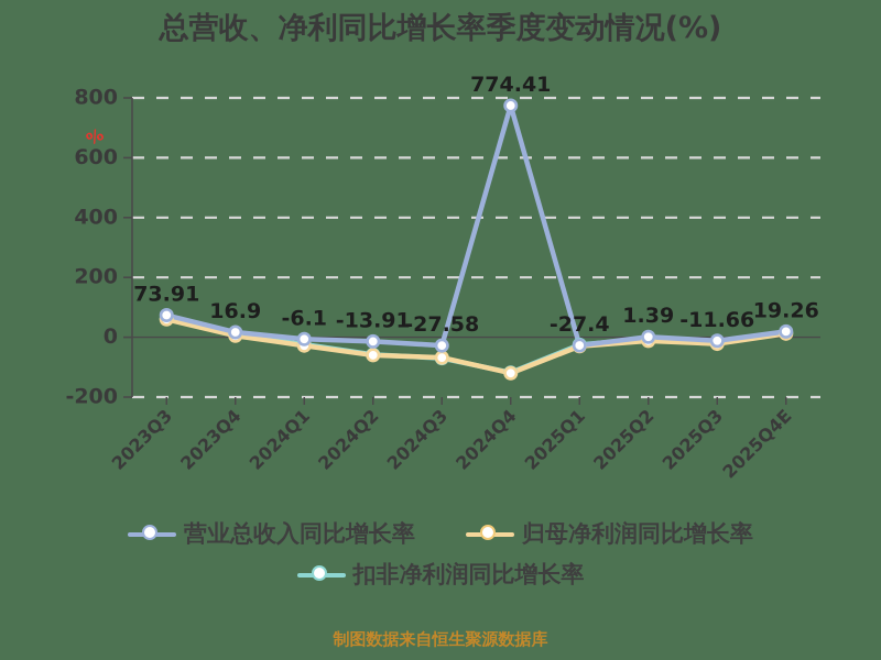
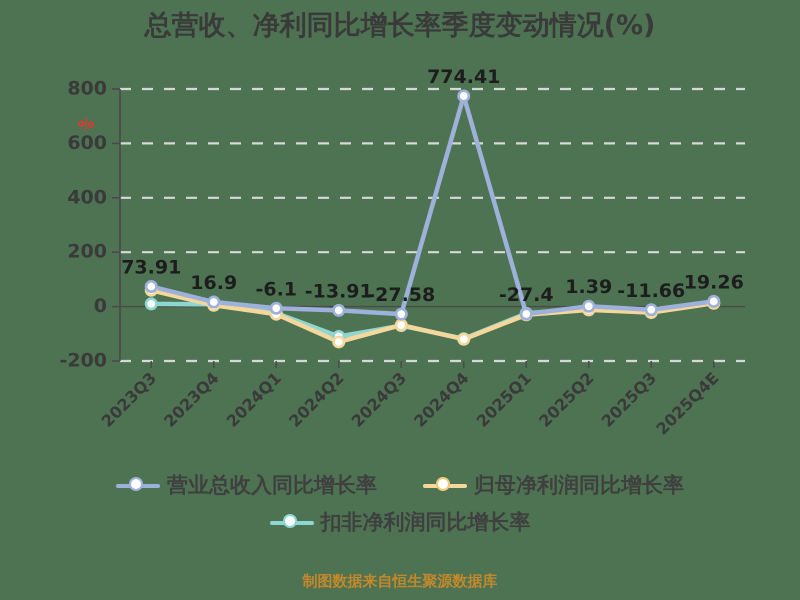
扣非净利润同比增长率/2023Q3: 60 -> 10
归母净利润同比增长率/2024Q2: -60 -> -130
扣非净利润同比增长率/2024Q2: -60 -> -110
